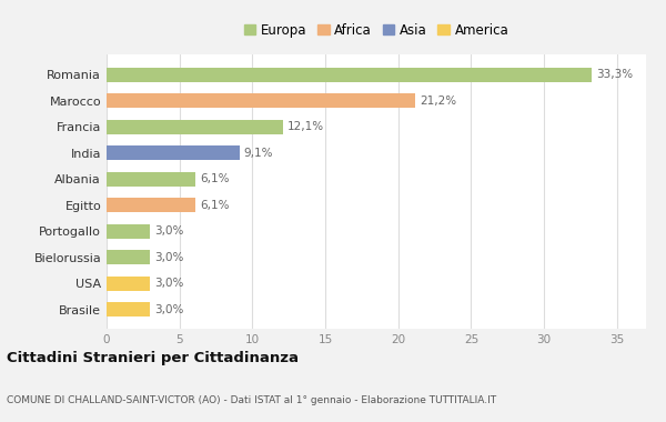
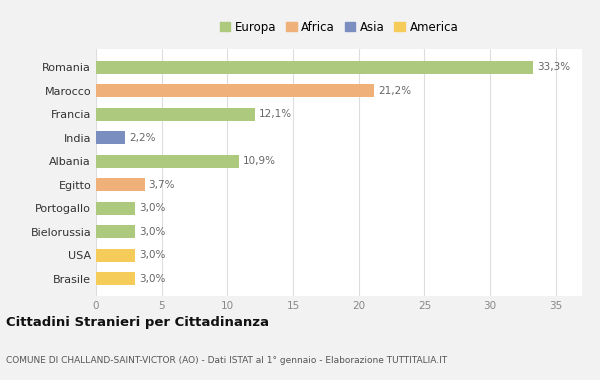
India: 9,1% -> 2,2%
Albania: 6,1% -> 10,9%
Egitto: 6,1% -> 3,7%
